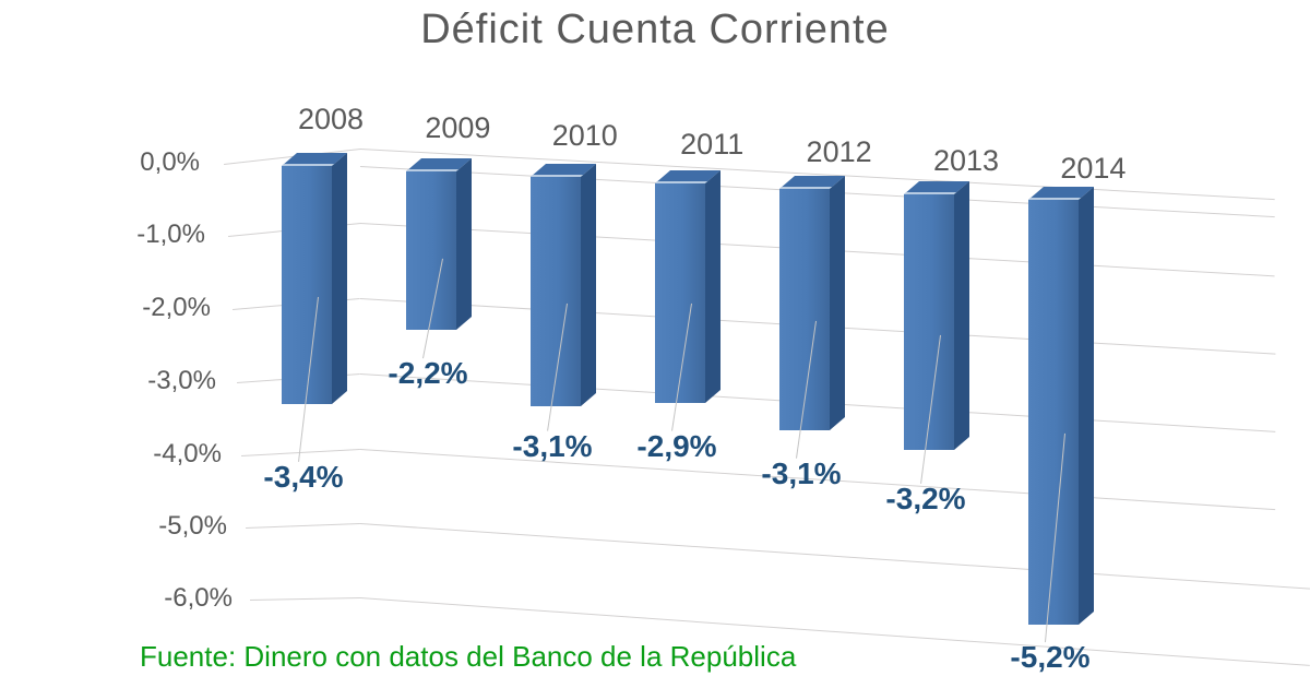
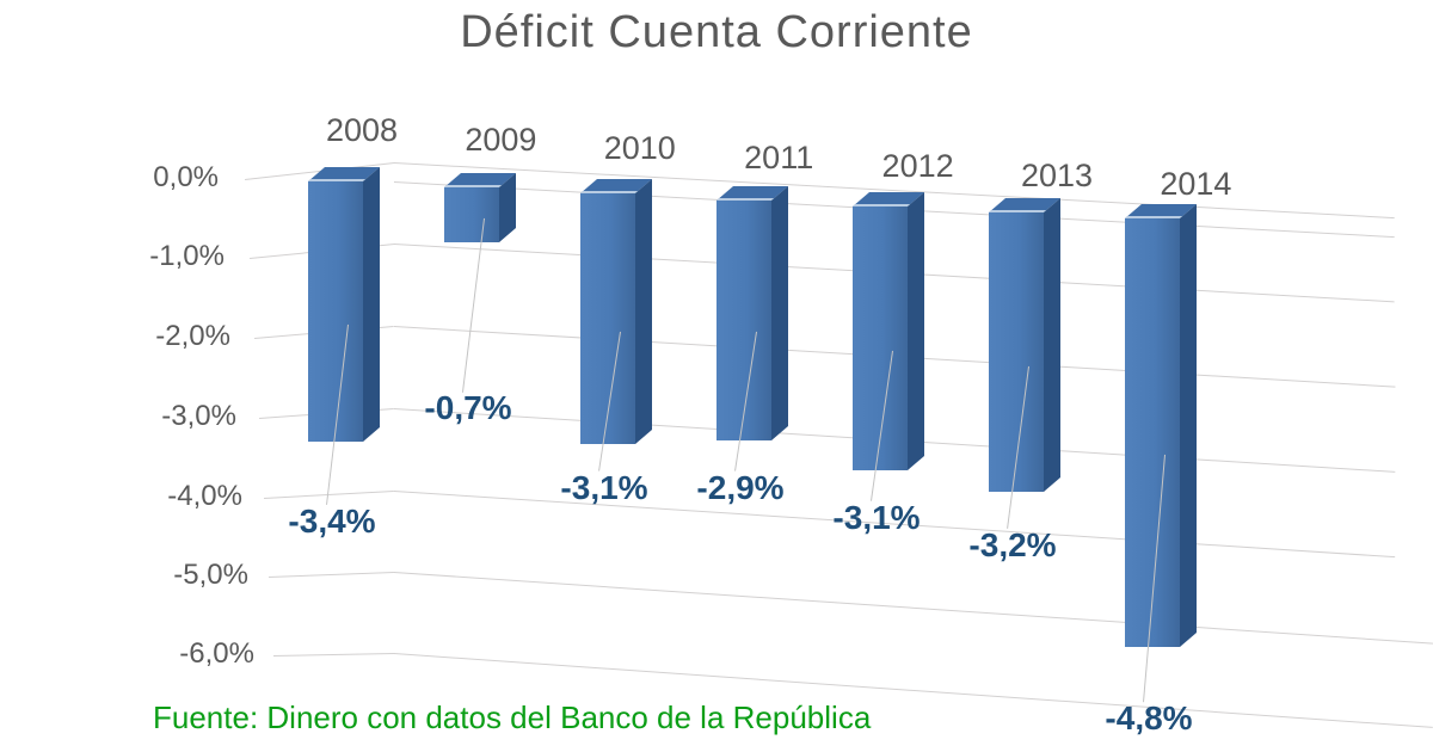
2009: -2,2% -> -0,7%
2014: -5,2% -> -4,8%
